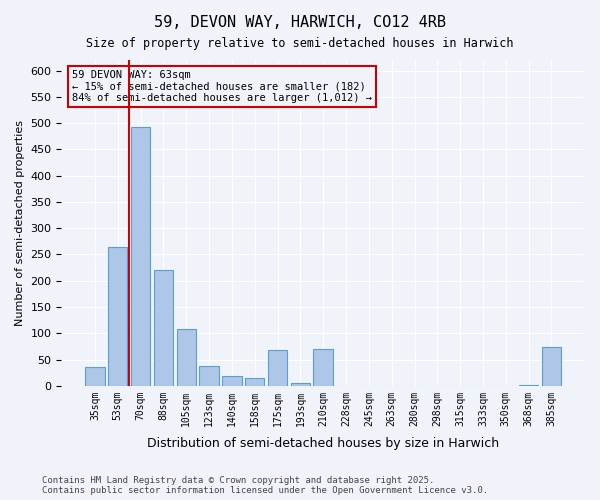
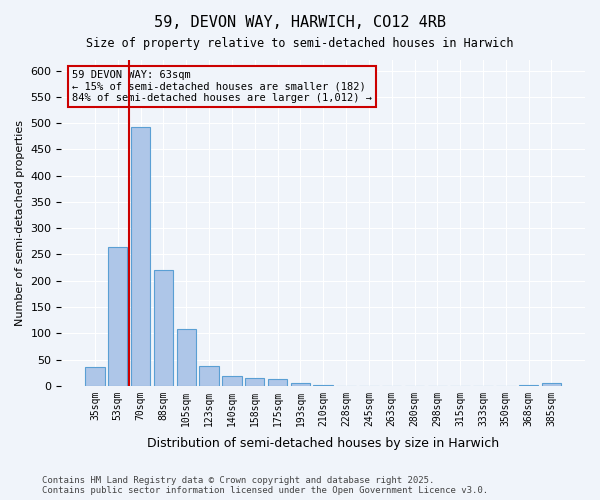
175sqm: 68 -> 13
210sqm: 70 -> 1
385sqm: 74 -> 5
